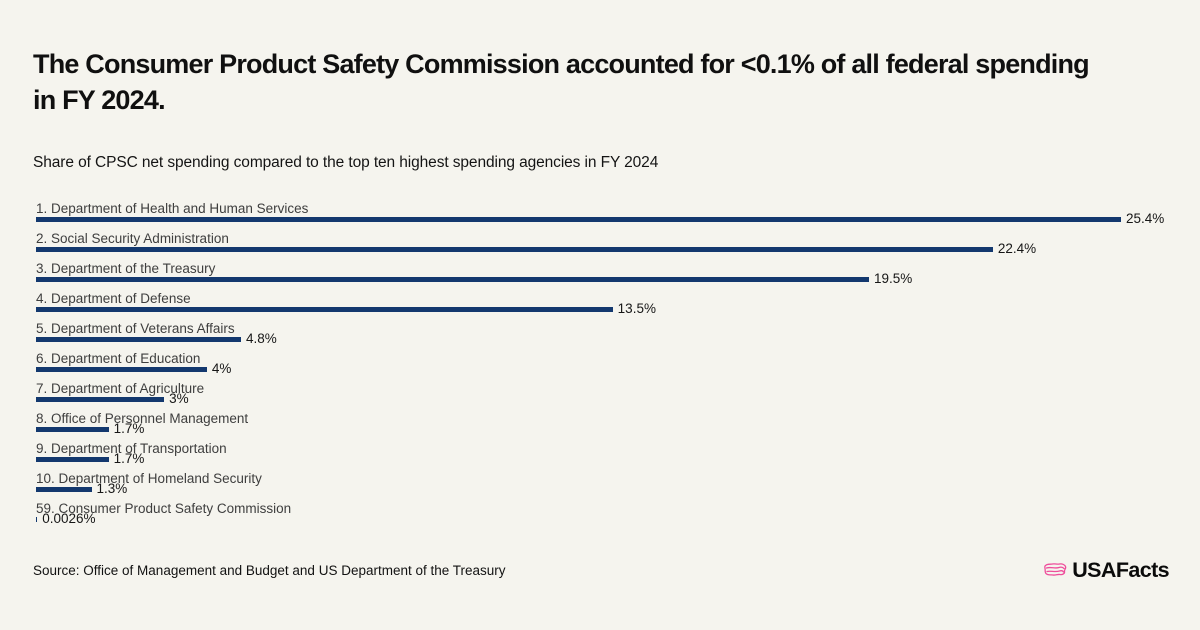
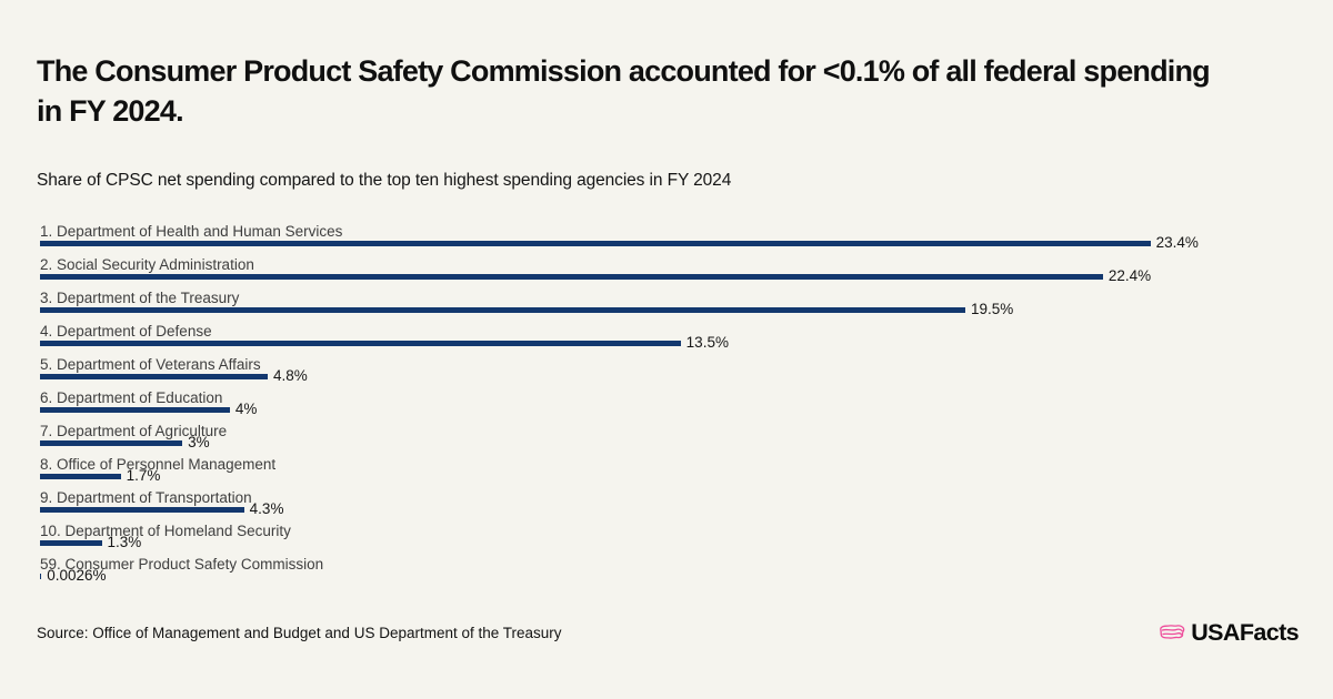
1. Department of Health and Human Services: 25.4% -> 23.4%
9. Department of Transportation: 1.7% -> 4.3%
